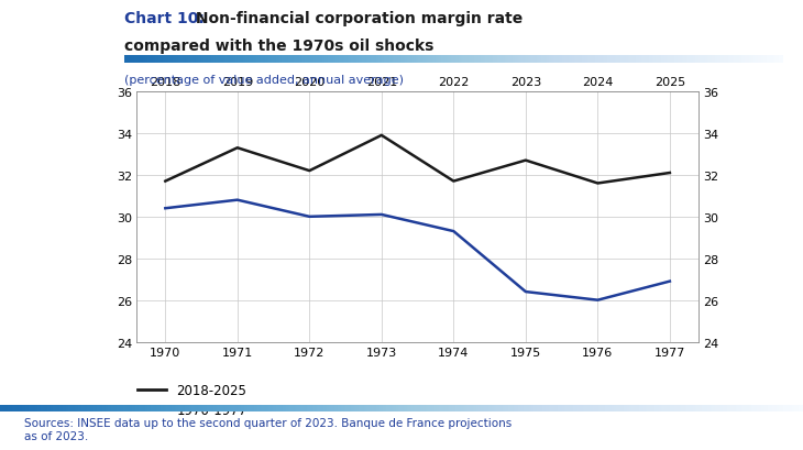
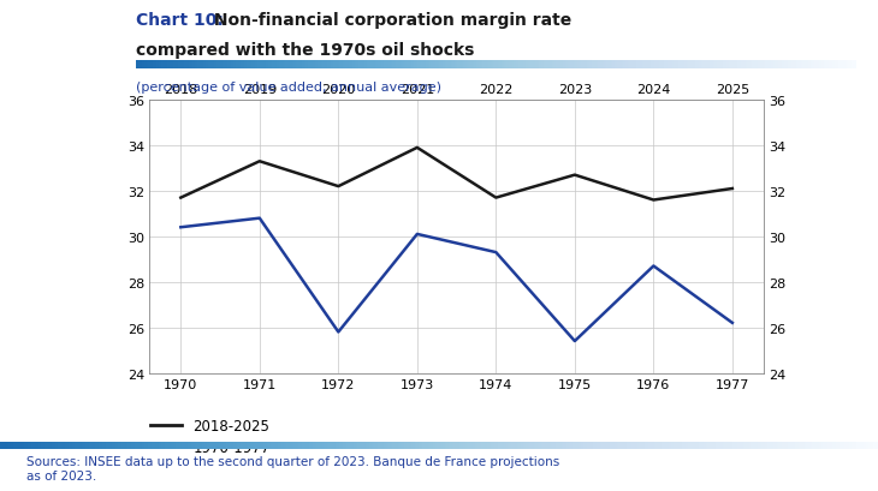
1970-1977/1972: 30.0 -> 25.8
1970-1977/1975: 26.4 -> 25.4
1970-1977/1976: 26.0 -> 28.7
1970-1977/1977: 26.9 -> 26.2
